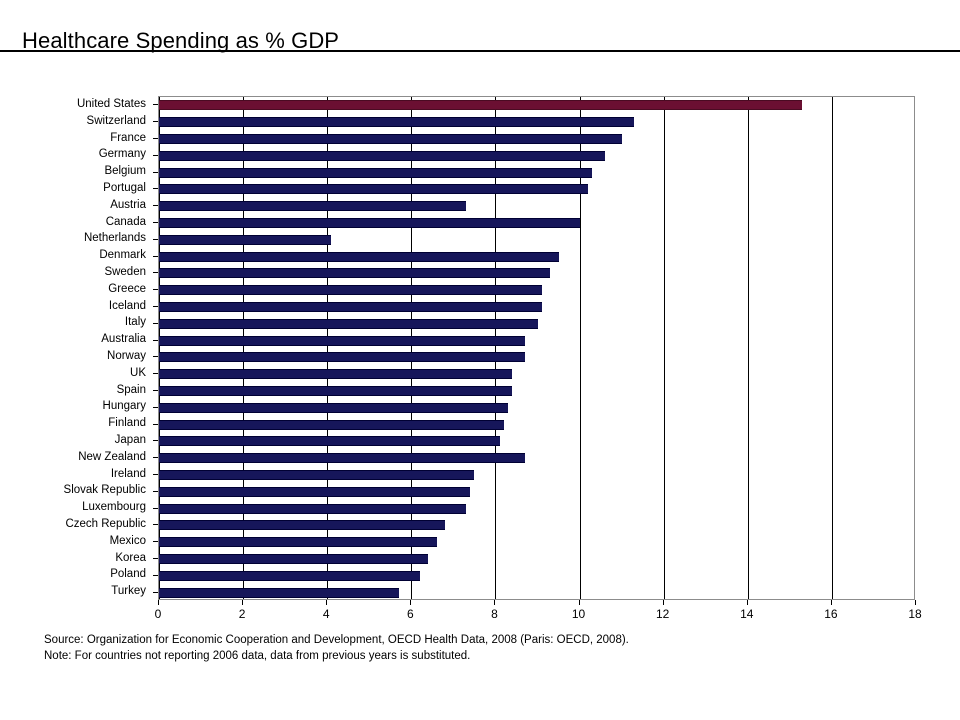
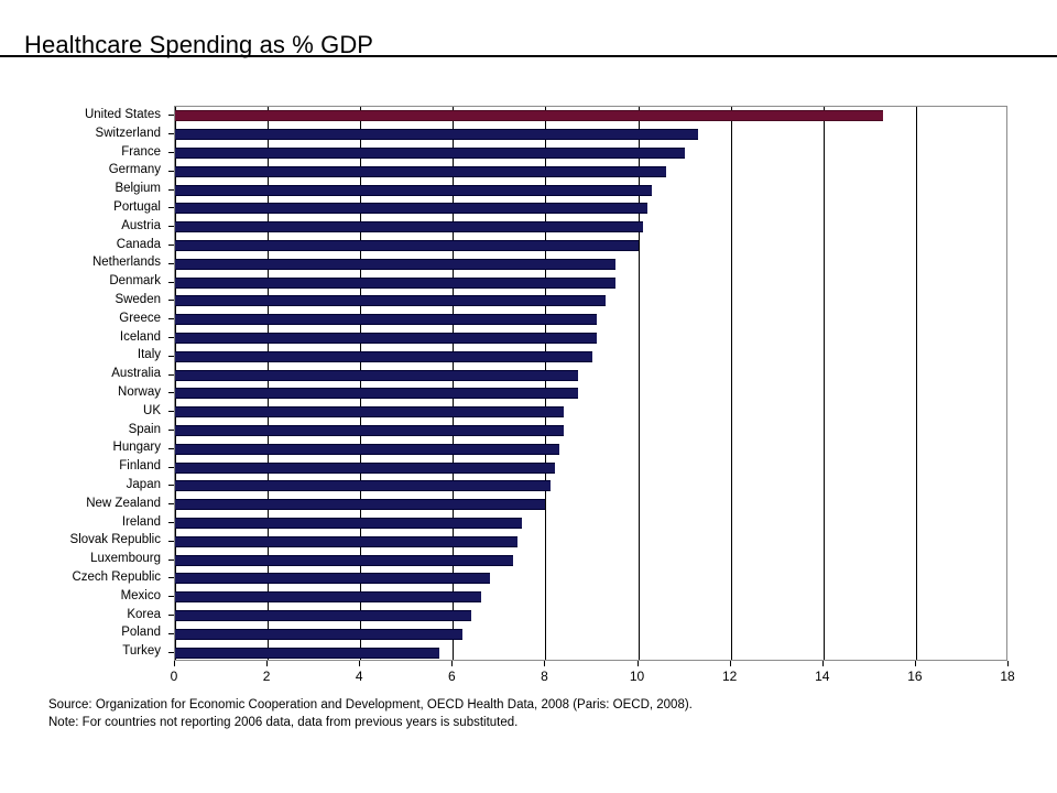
Austria: 7.3 -> 10.1
Netherlands: 4.1 -> 9.5
New Zealand: 8.7 -> 8.0
